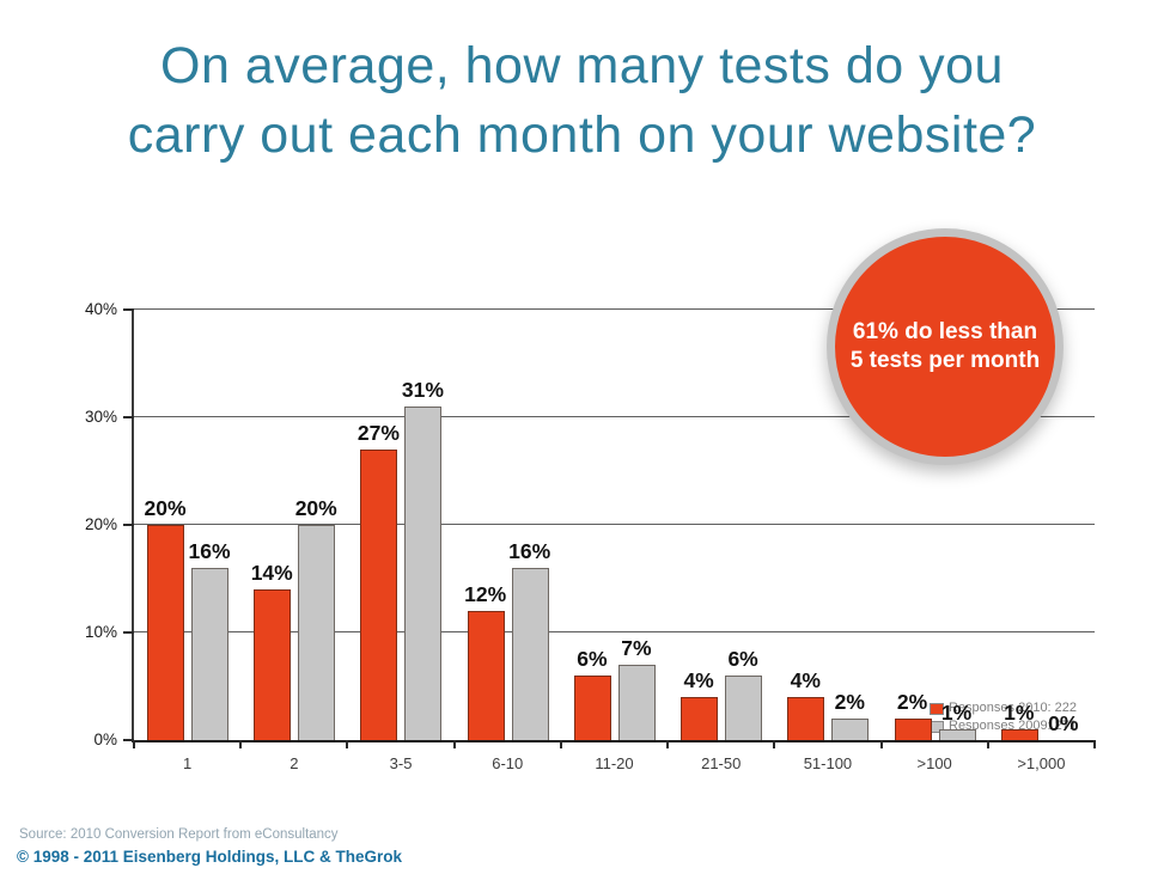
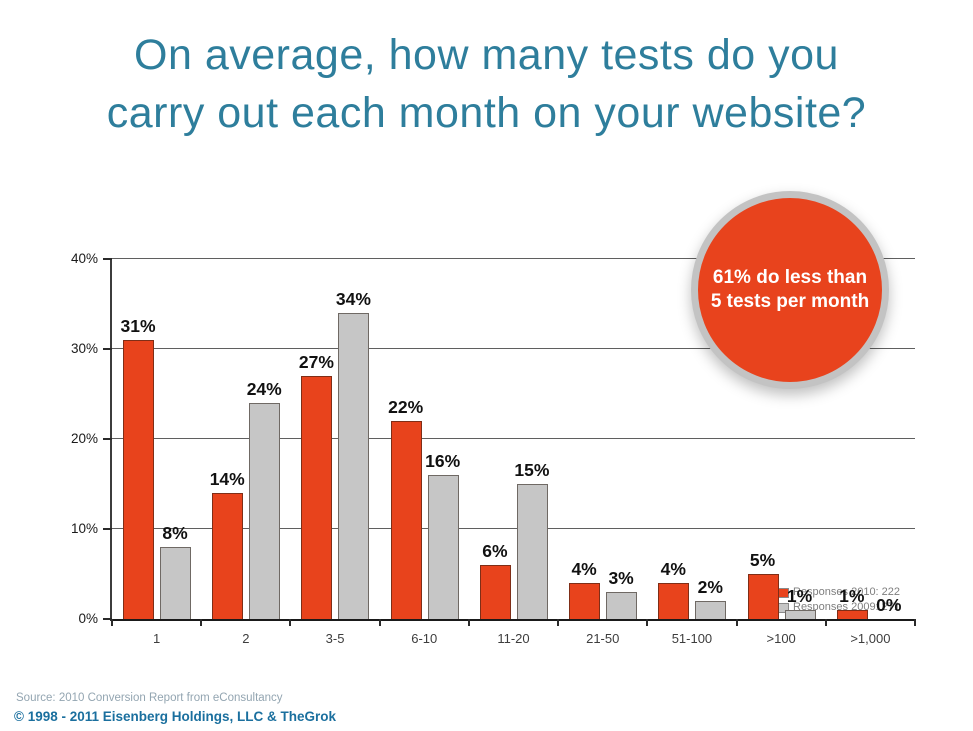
Responses 2010: 222/1: 20% -> 31%
Responses 2009: 271/1: 16% -> 8%
Responses 2009: 271/2: 20% -> 24%
Responses 2009: 271/3-5: 31% -> 34%
Responses 2010: 222/6-10: 12% -> 22%
Responses 2009: 271/11-20: 7% -> 15%
Responses 2009: 271/21-50: 6% -> 3%
Responses 2010: 222/>100: 2% -> 5%
